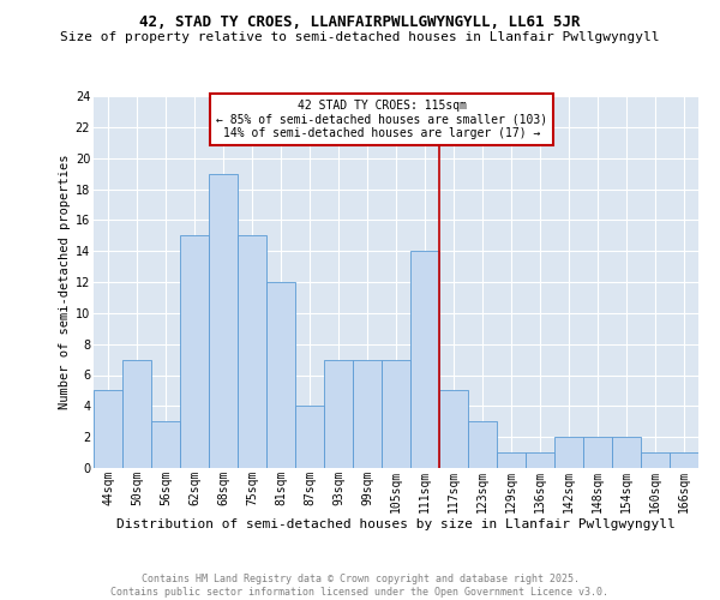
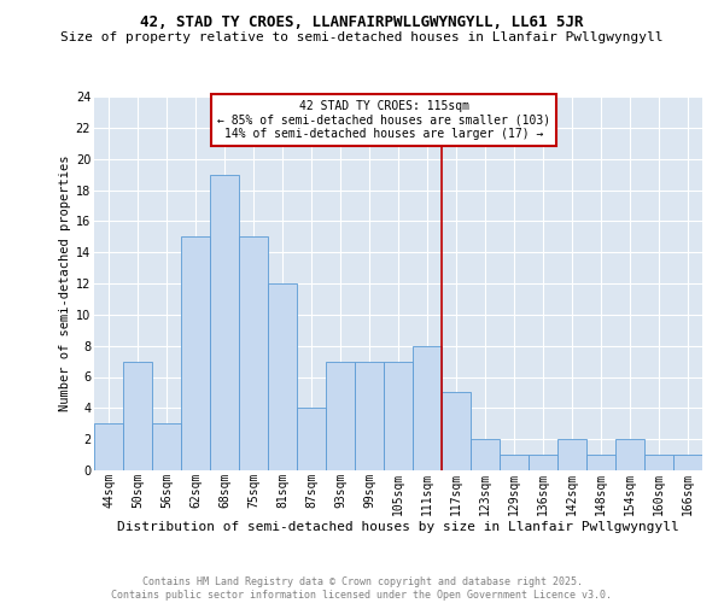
44sqm: 5 -> 3
111sqm: 14 -> 8
123sqm: 3 -> 2
148sqm: 2 -> 1
